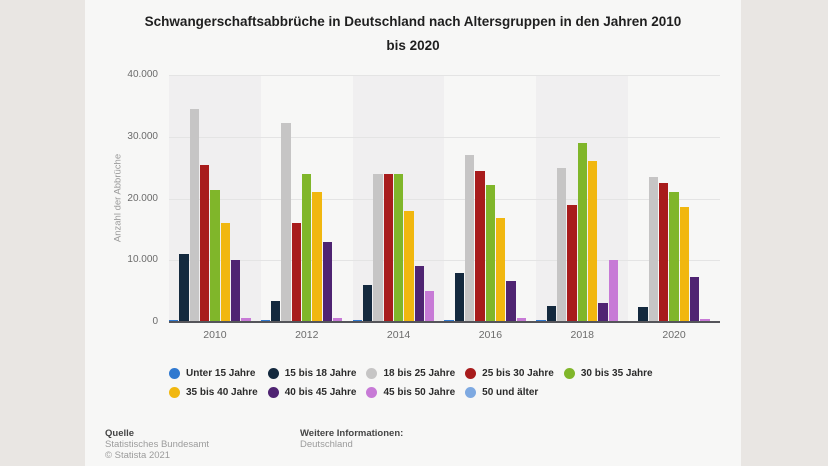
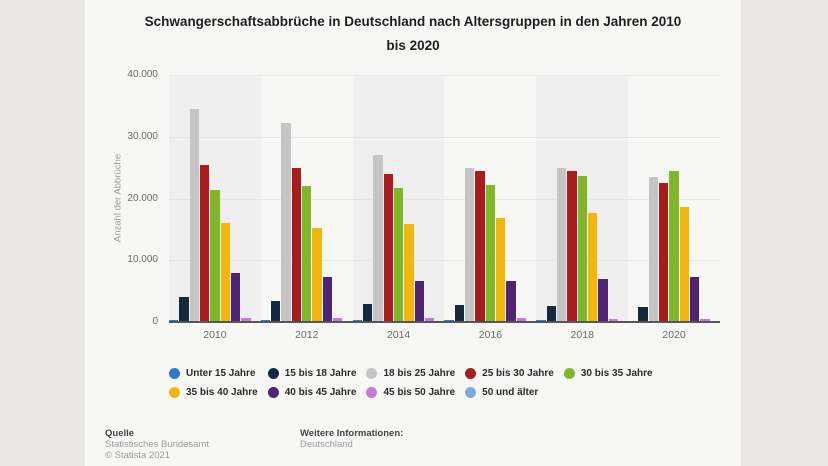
15 bis 18 Jahre/2010: 11000 -> 4000
40 bis 45 Jahre/2010: 10000 -> 8000
25 bis 30 Jahre/2012: 16000 -> 25000
30 bis 35 Jahre/2012: 24000 -> 22000
35 bis 40 Jahre/2012: 21000 -> 15000
40 bis 45 Jahre/2012: 13000 -> 7000
15 bis 18 Jahre/2014: 6000 -> 3000
18 bis 25 Jahre/2014: 24000 -> 27000
30 bis 35 Jahre/2014: 24000 -> 22000
35 bis 40 Jahre/2014: 18000 -> 16000
40 bis 45 Jahre/2014: 9000 -> 7000
45 bis 50 Jahre/2014: 5000 -> 1000
15 bis 18 Jahre/2016: 8000 -> 3000
18 bis 25 Jahre/2016: 27000 -> 25000
25 bis 30 Jahre/2018: 19000 -> 24000
30 bis 35 Jahre/2018: 29000 -> 24000
35 bis 40 Jahre/2018: 26000 -> 18000
40 bis 45 Jahre/2018: 3000 -> 7000
45 bis 50 Jahre/2018: 10000 -> 1000
30 bis 35 Jahre/2020: 21000 -> 24000
